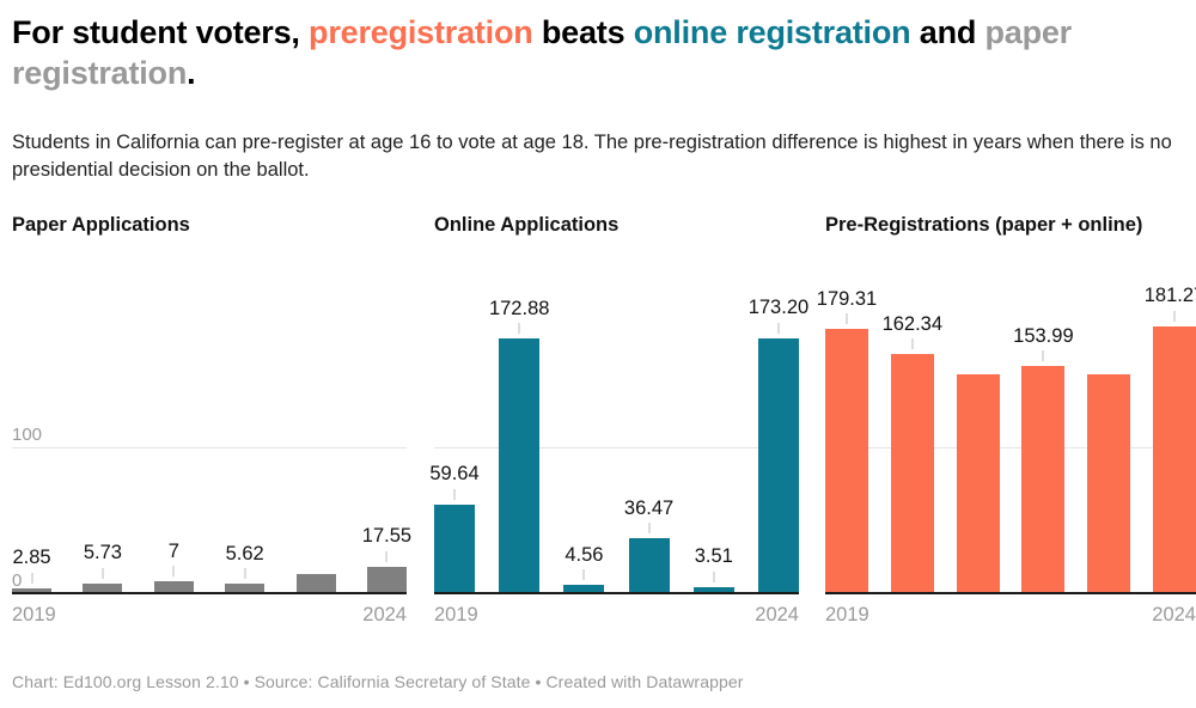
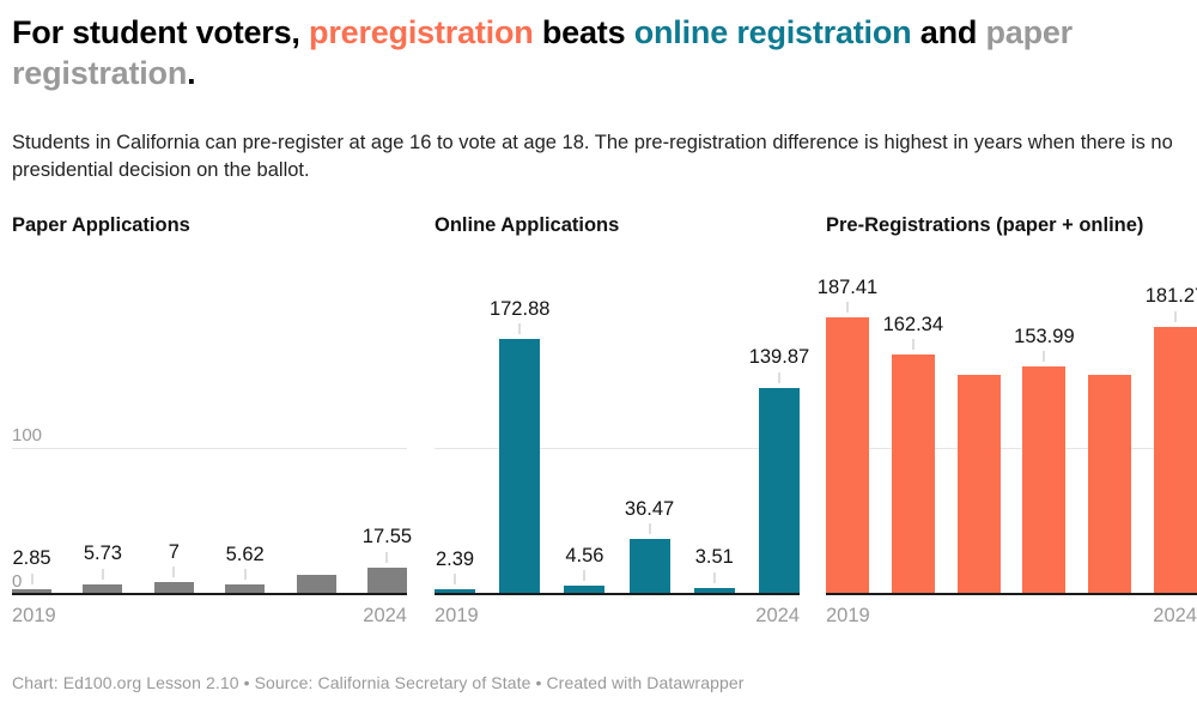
Online Applications/2019: 59.64 -> 2.39
Online Applications/2024: 173.20 -> 139.87
Pre-Registrations (paper + online)/2019: 179.31 -> 187.41
